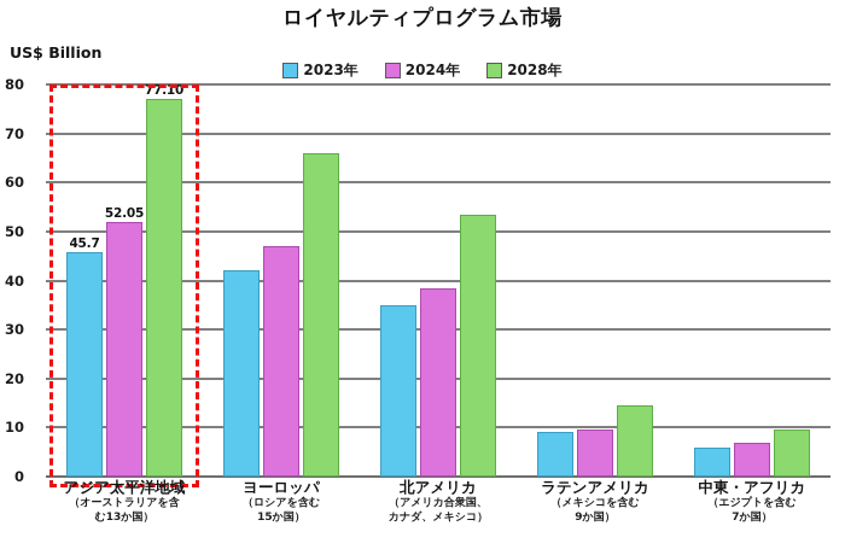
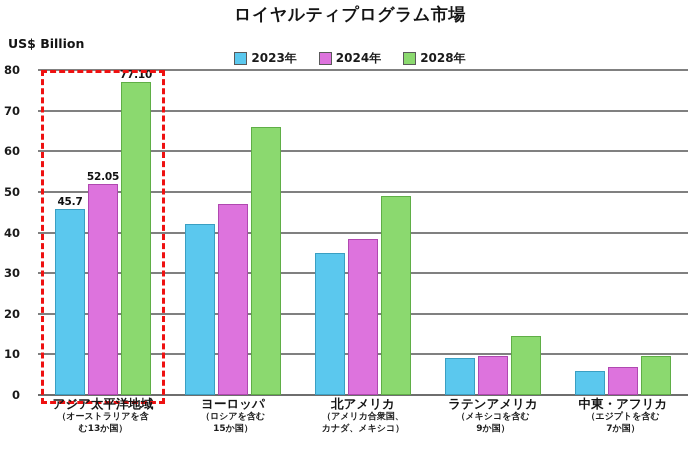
2028年/北アメリカ: 54 -> 49
